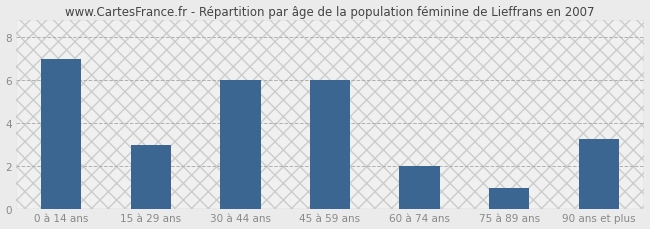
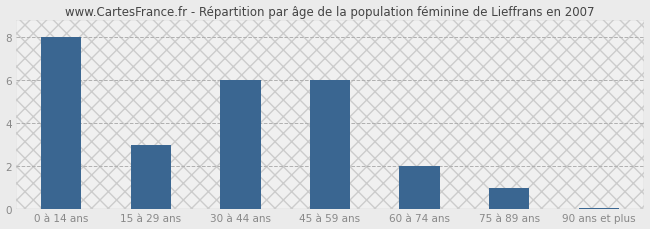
0 à 14 ans: 7.00 -> 8.00
90 ans et plus: 3.25 -> 0.07
